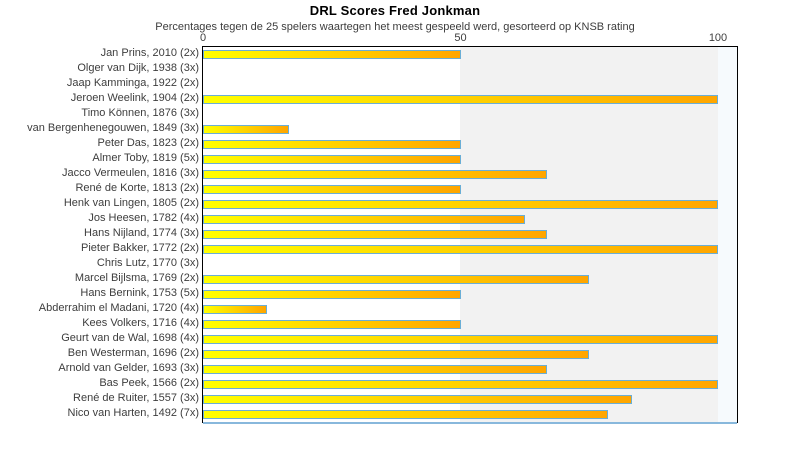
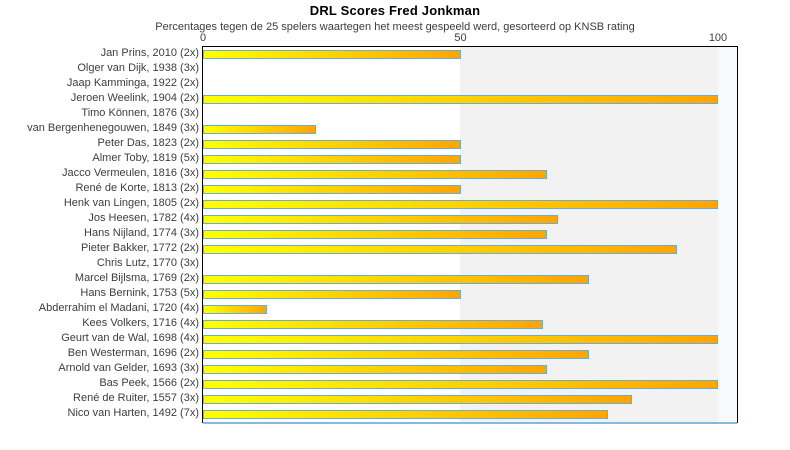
van Bergenhenegouwen, 1849 (3x): 17 -> 22
Jos Heesen, 1782 (4x): 62 -> 69
Pieter Bakker, 1772 (2x): 100 -> 92
Kees Volkers, 1716 (4x): 50 -> 66
